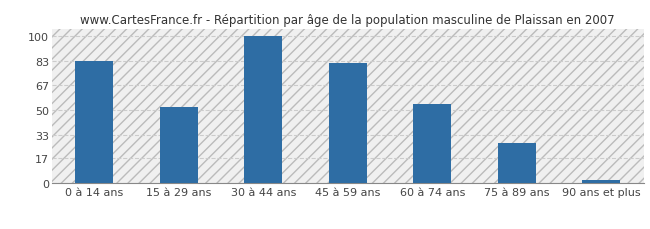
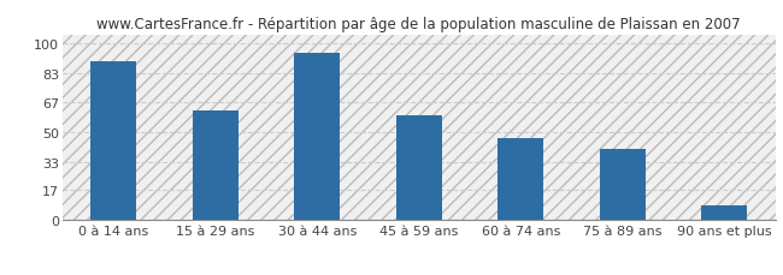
0 à 14 ans: 83 -> 90
15 à 29 ans: 52 -> 62
30 à 44 ans: 100 -> 95
45 à 59 ans: 82 -> 59
60 à 74 ans: 54 -> 46
75 à 89 ans: 27 -> 40
90 ans et plus: 2 -> 8
